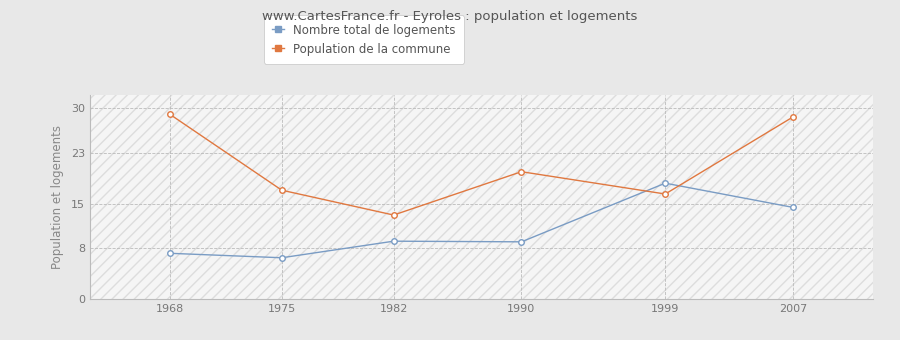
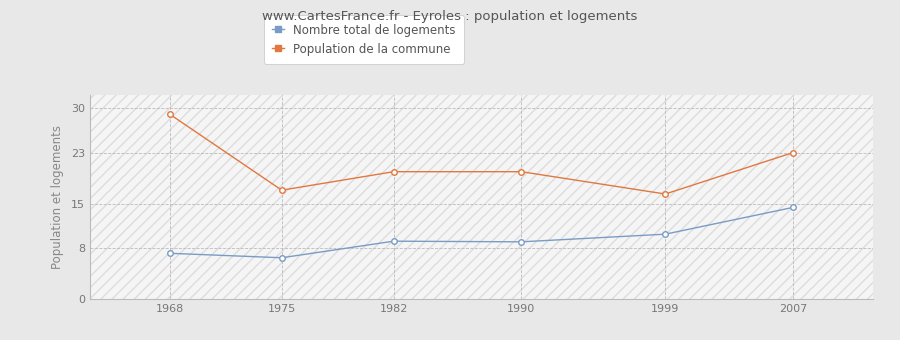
Population de la commune/1982: 13.2 -> 20.0
Nombre total de logements/1999: 18.2 -> 10.2
Population de la commune/2007: 28.6 -> 23.0
